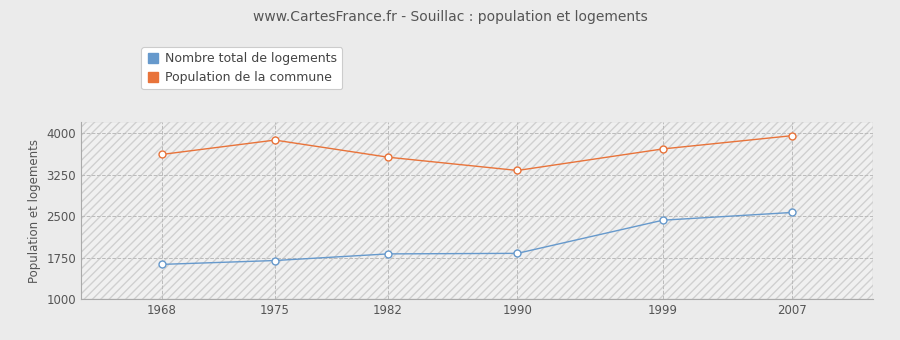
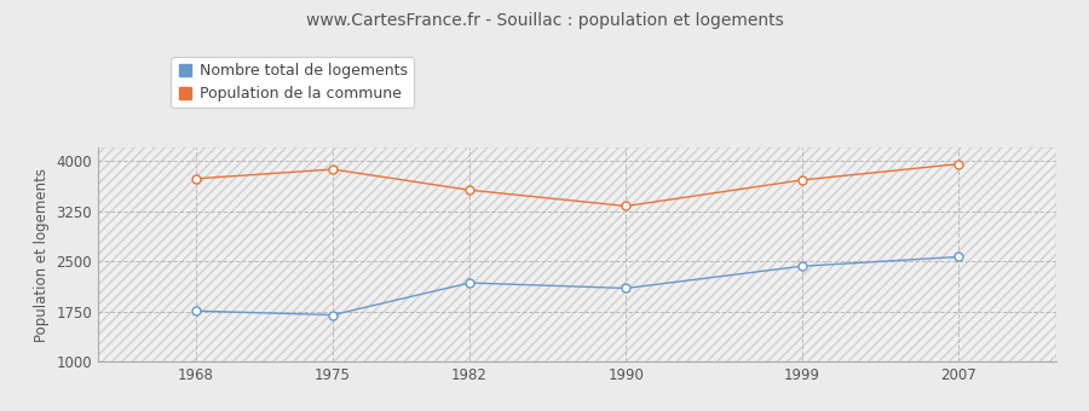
Nombre total de logements/1968: 1630 -> 1760
Population de la commune/1968: 3620 -> 3740
Nombre total de logements/1982: 1820 -> 2180
Nombre total de logements/1990: 1830 -> 2100
